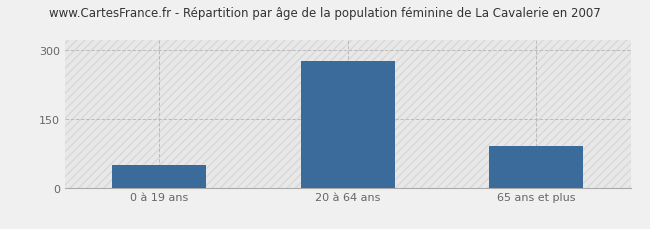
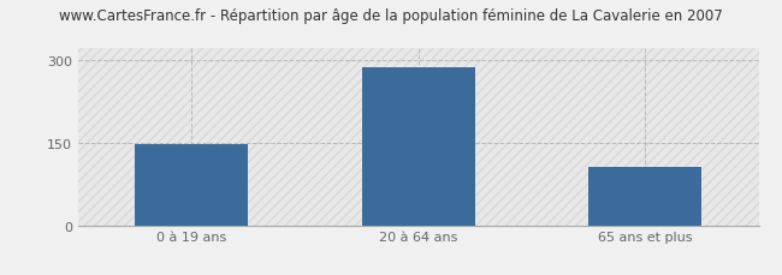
0 à 19 ans: 50 -> 146
20 à 64 ans: 275 -> 286
65 ans et plus: 90 -> 105
